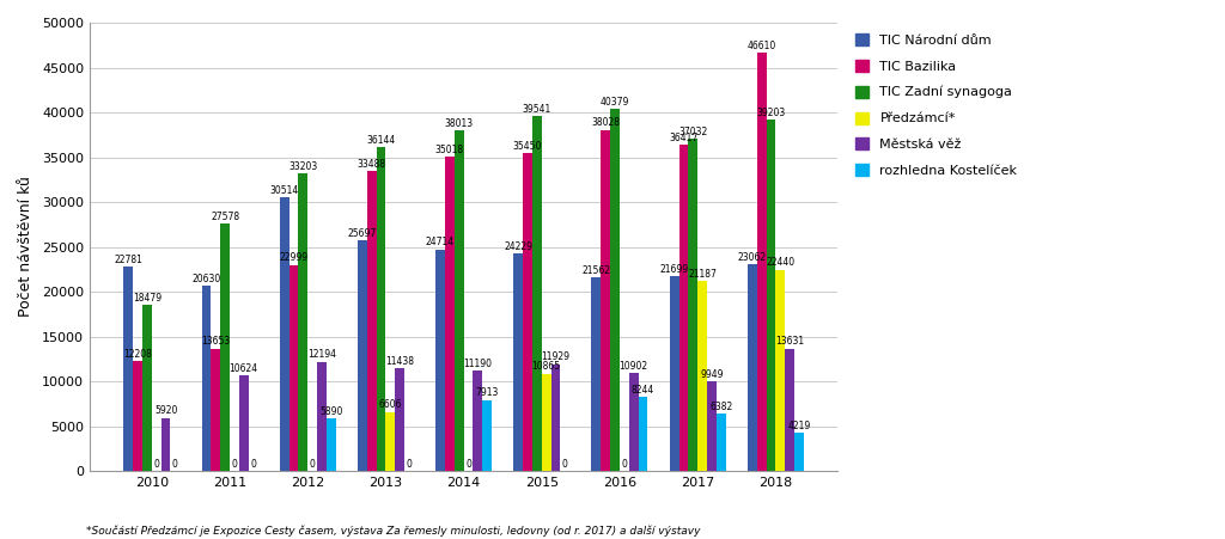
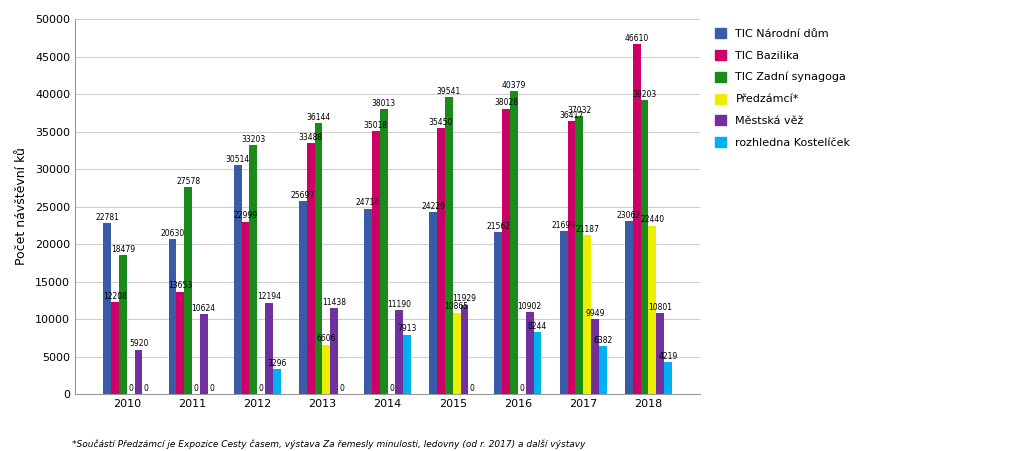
rozhledna Kostelíček/2012: 5890 -> 3296
Městská věž/2018: 13631 -> 10801
